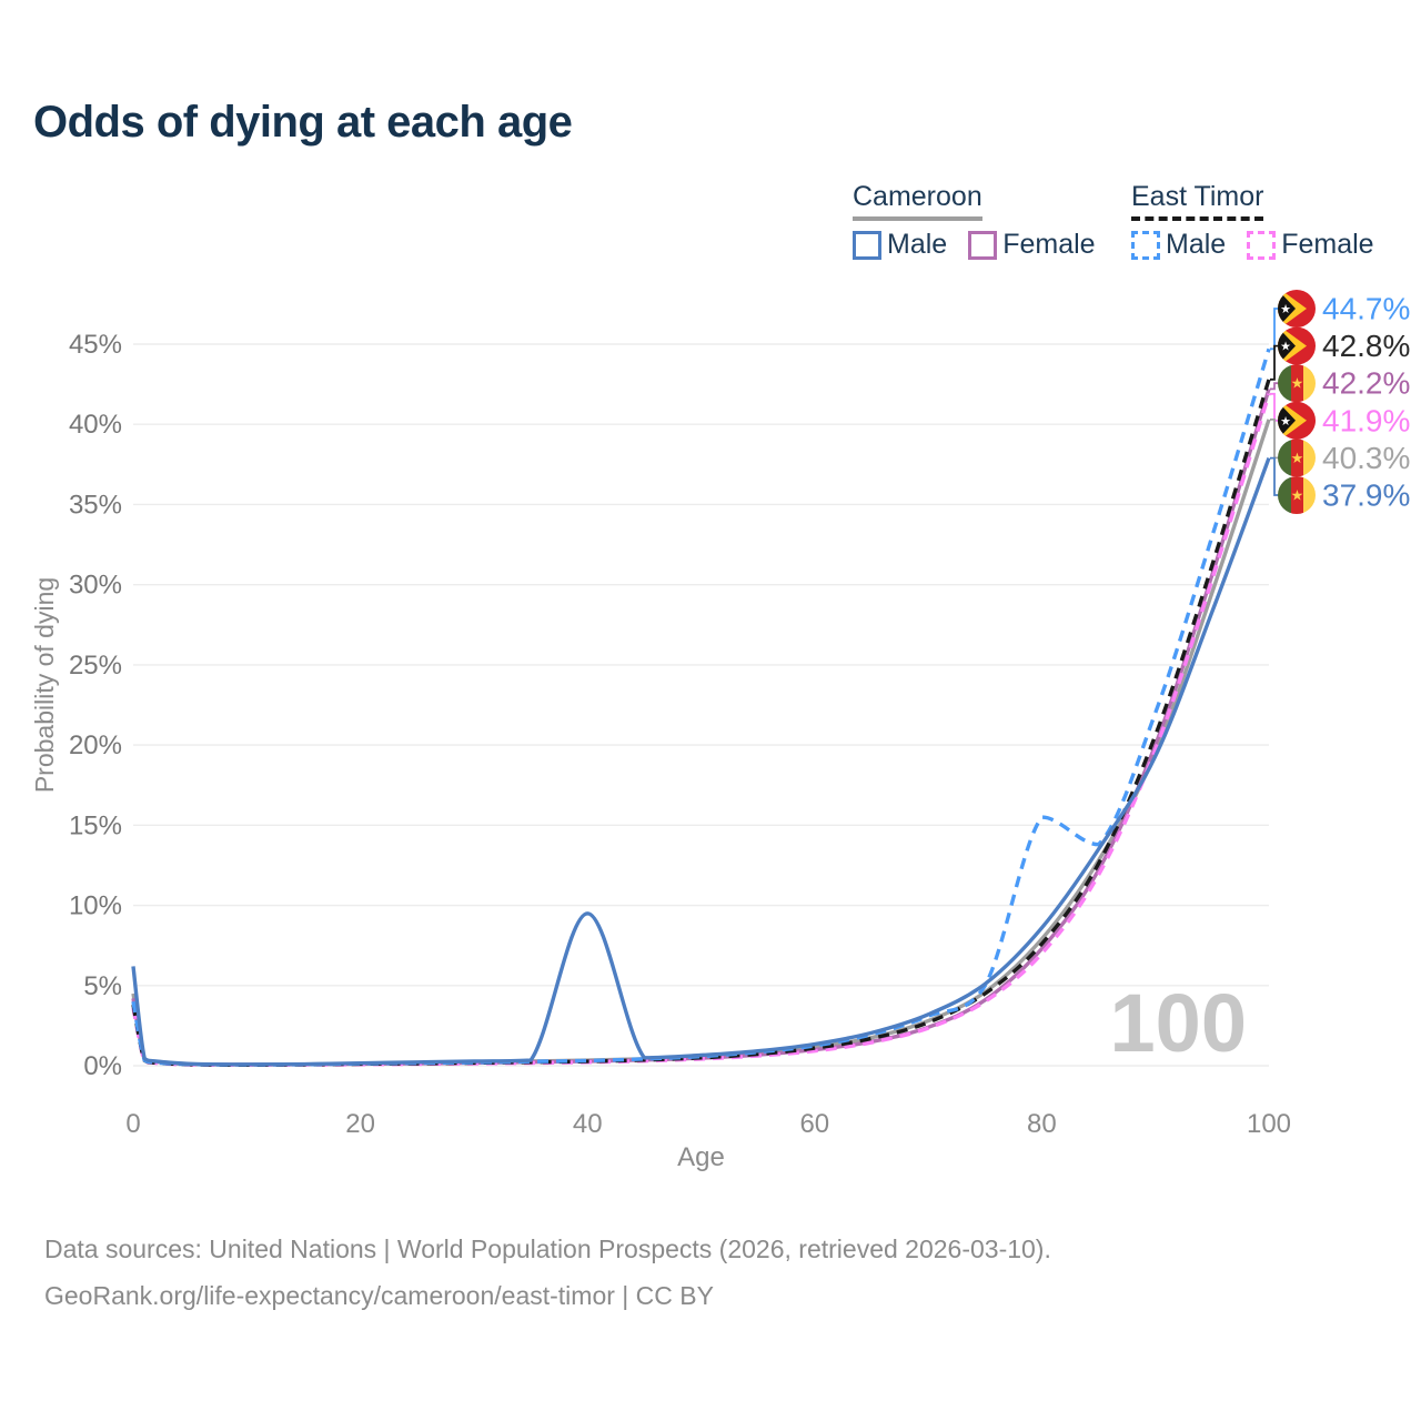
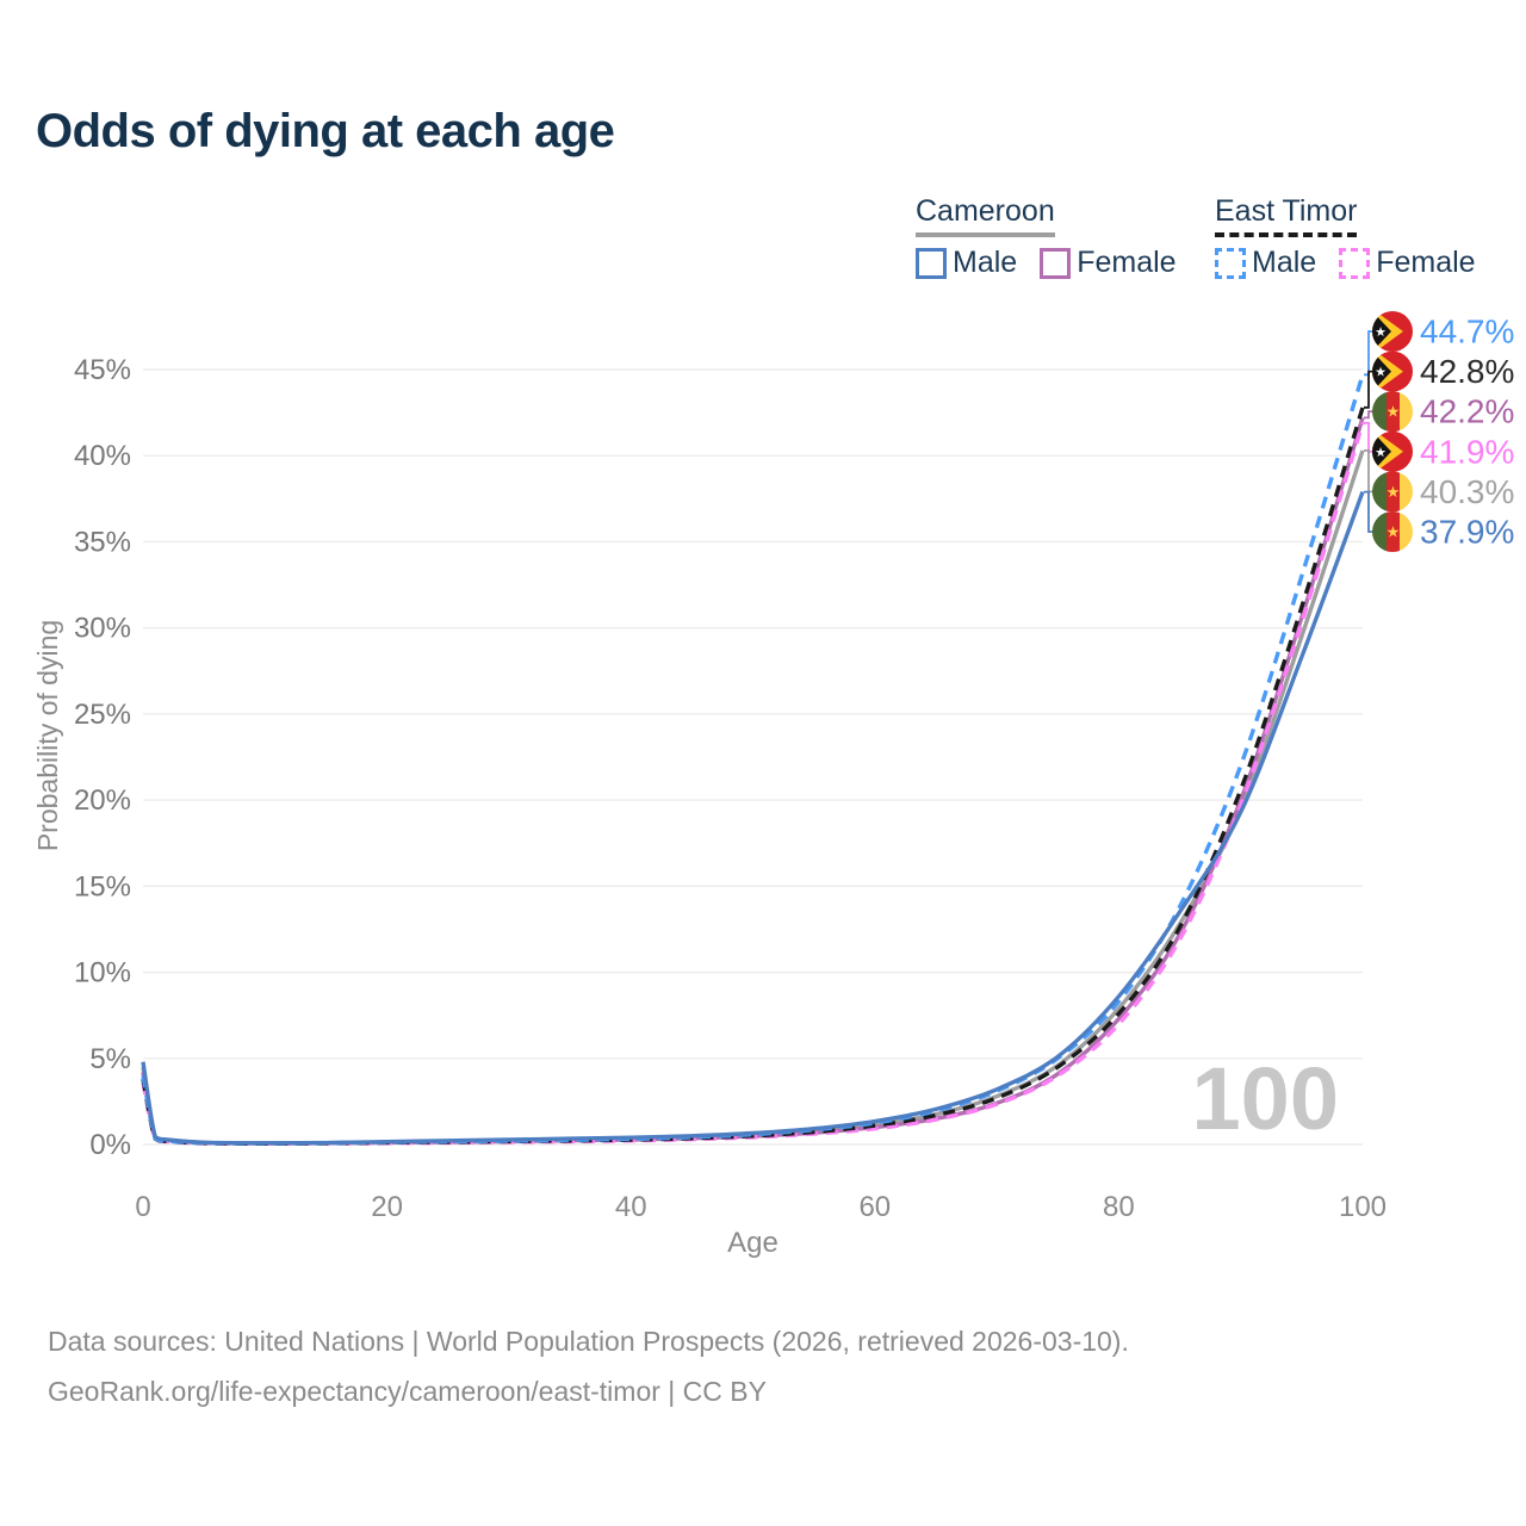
Cameroon Male/0: 6.2% -> 4.8%
Cameroon Male/40: 9.5% -> 0.4%
East Timor Male/80: 15.5% -> 8.3%
